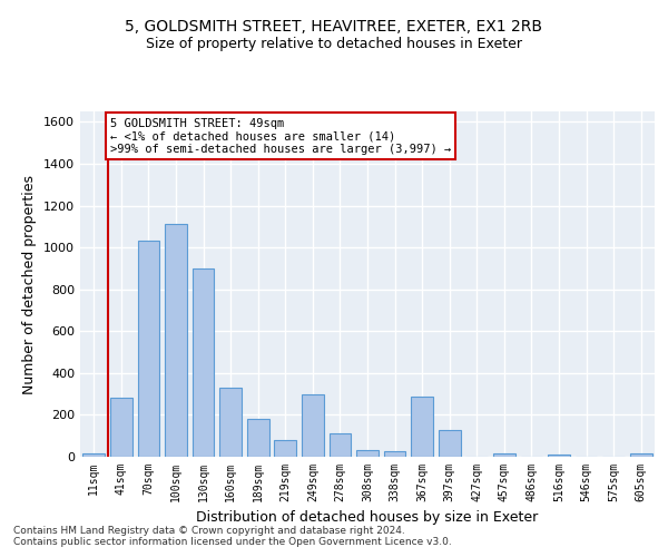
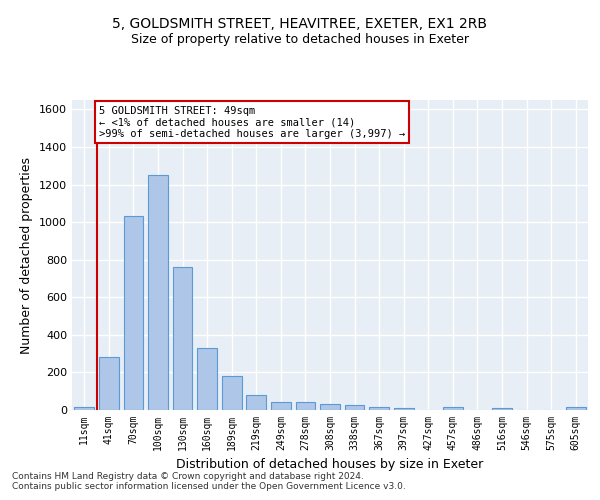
100sqm: 1110 -> 1250
130sqm: 900 -> 760
249sqm: 300 -> 40
278sqm: 110 -> 40
367sqm: 290 -> 20
397sqm: 130 -> 10
